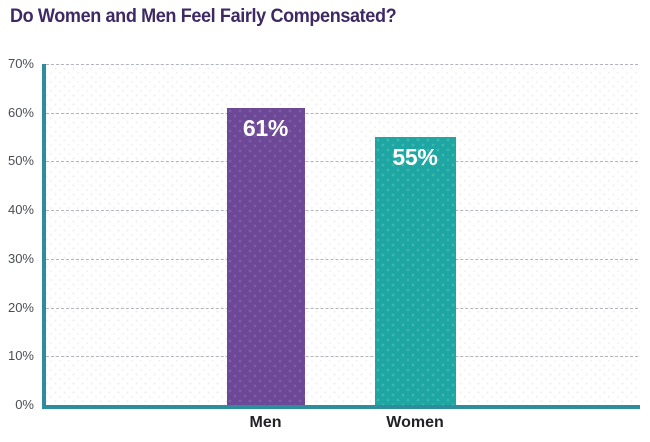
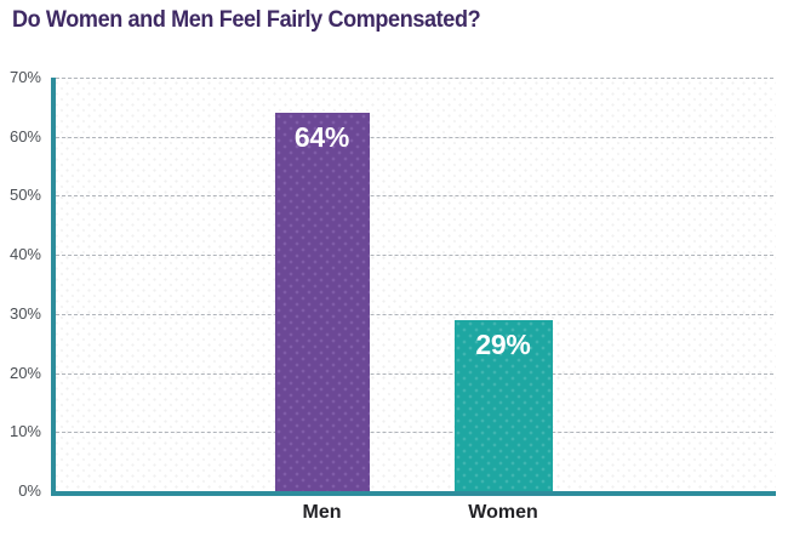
Men: 61% -> 64%
Women: 55% -> 29%
